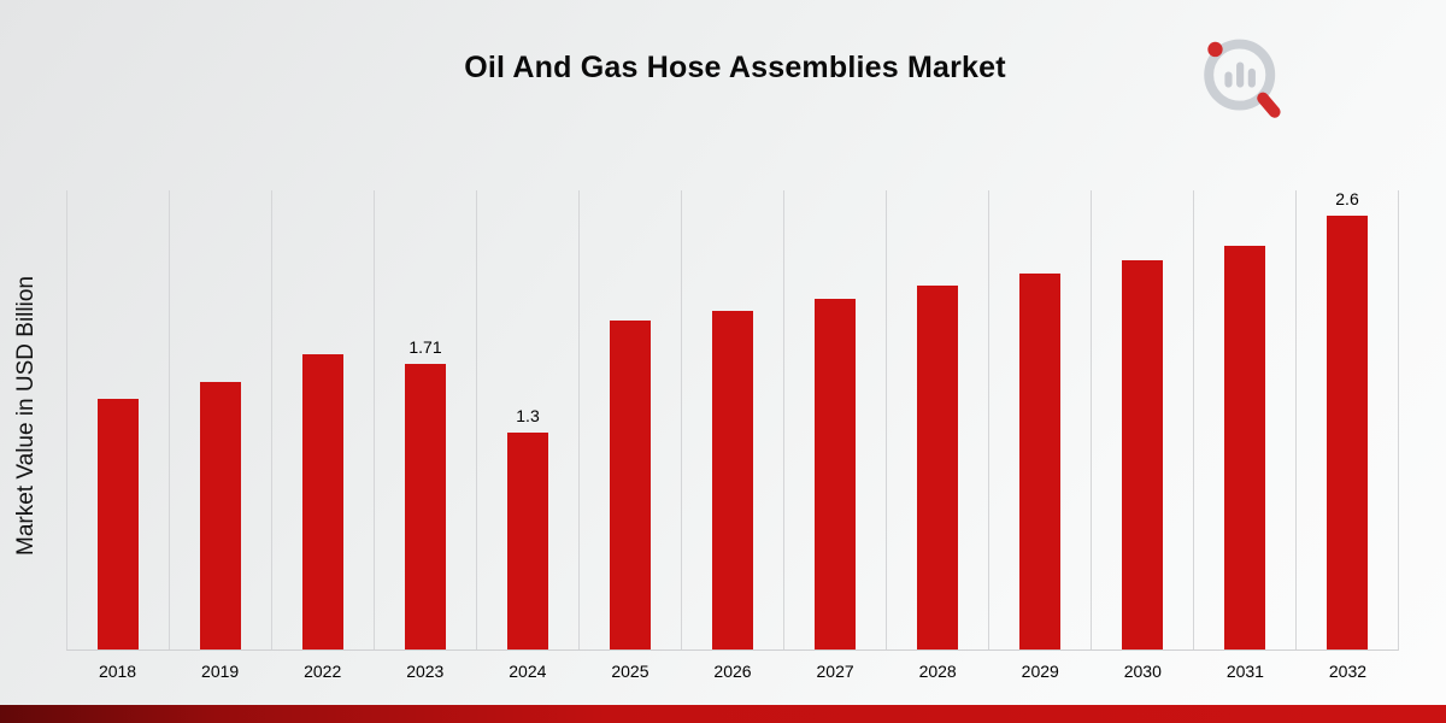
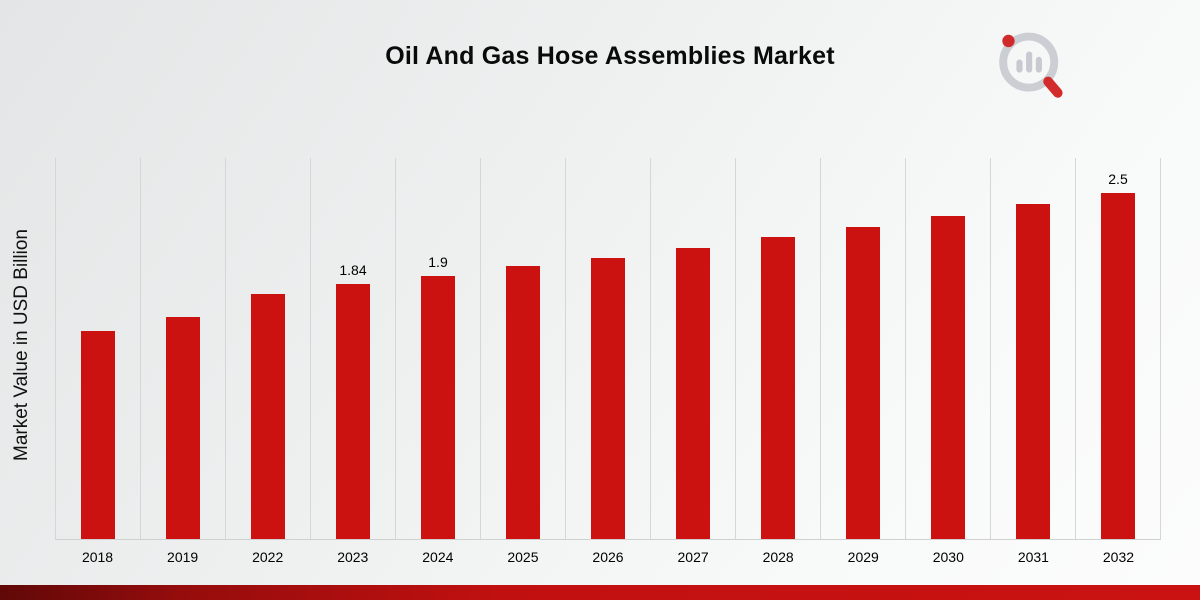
2023: 1.71 -> 1.84
2024: 1.3 -> 1.9
2032: 2.6 -> 2.5
